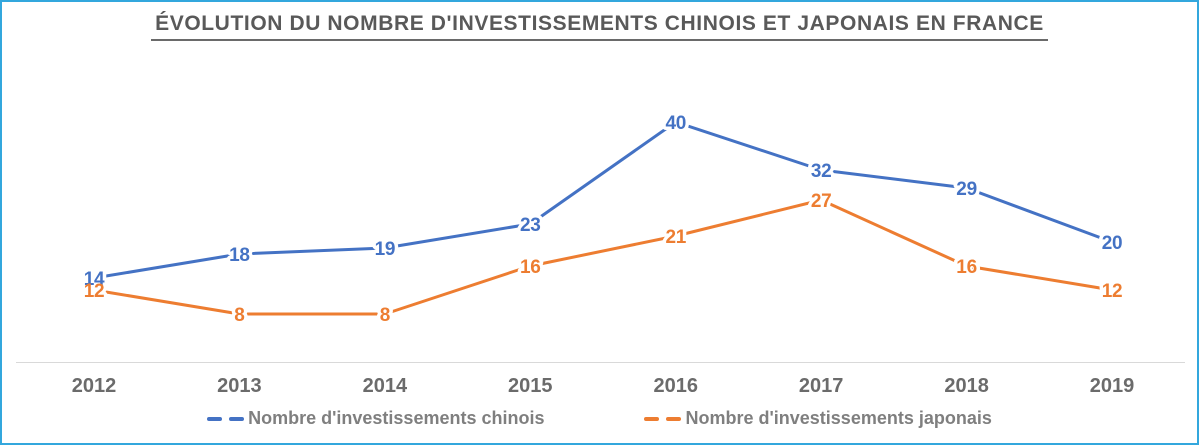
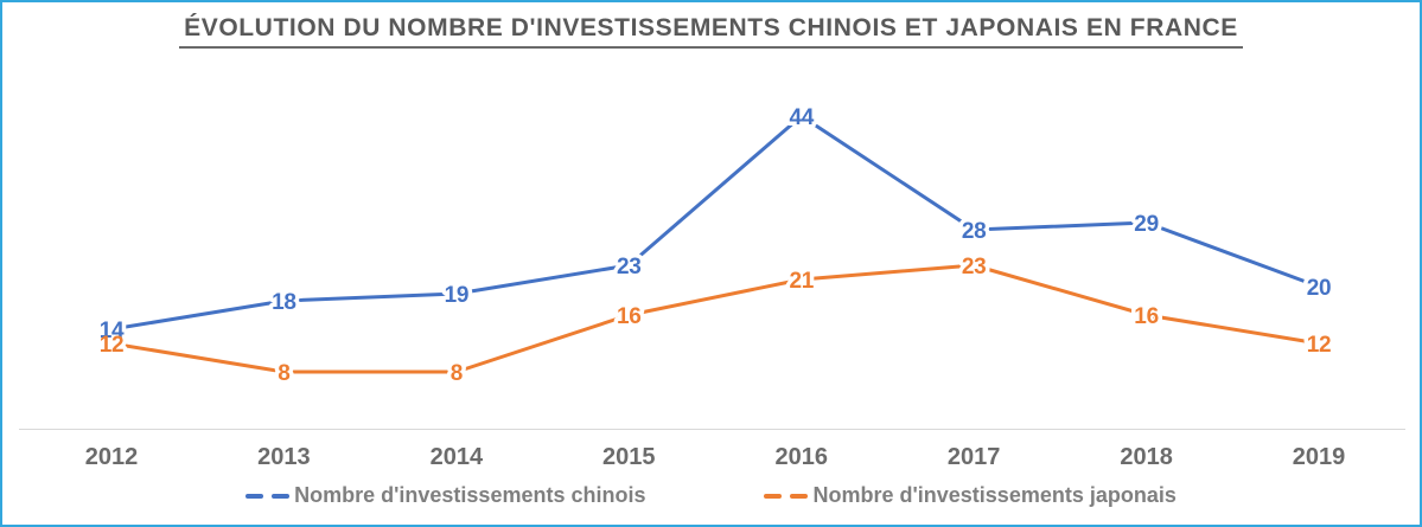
Nombre d'investissements chinois/2016: 40 -> 44
Nombre d'investissements chinois/2017: 32 -> 28
Nombre d'investissements japonais/2017: 27 -> 23
